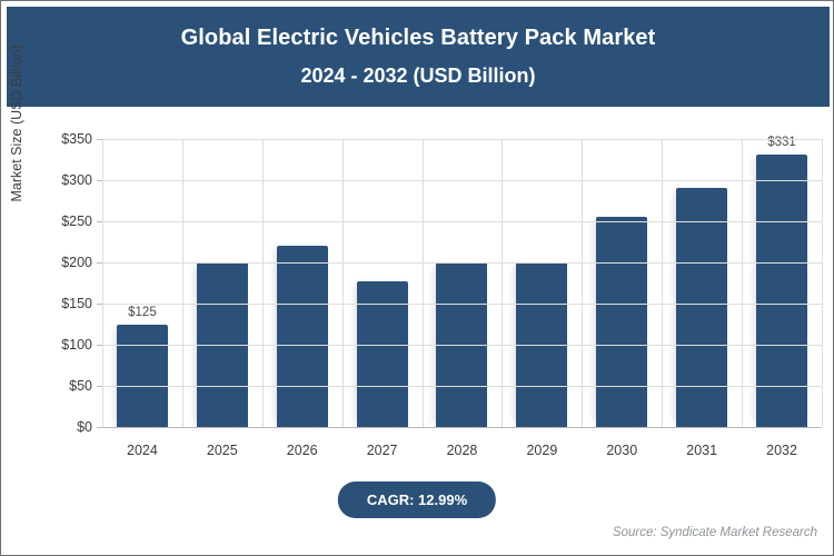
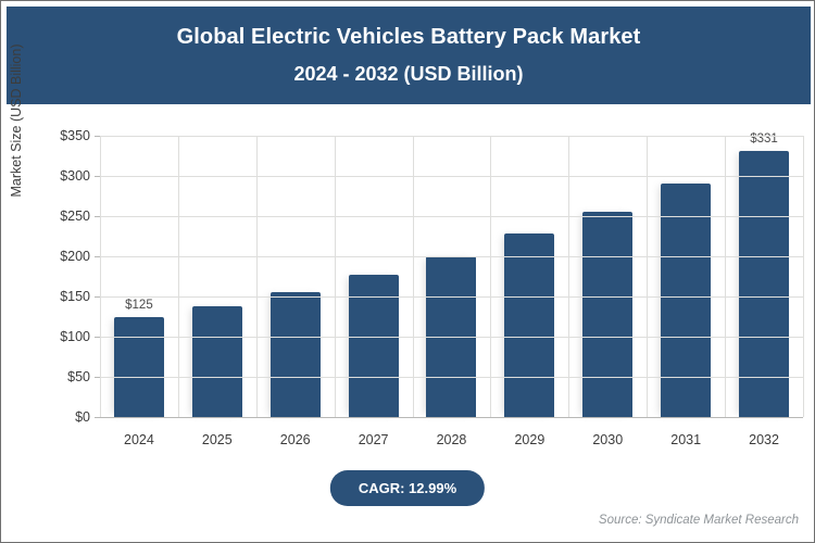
2025: $200 -> $140
2026: $220 -> $160
2029: $200 -> $230
